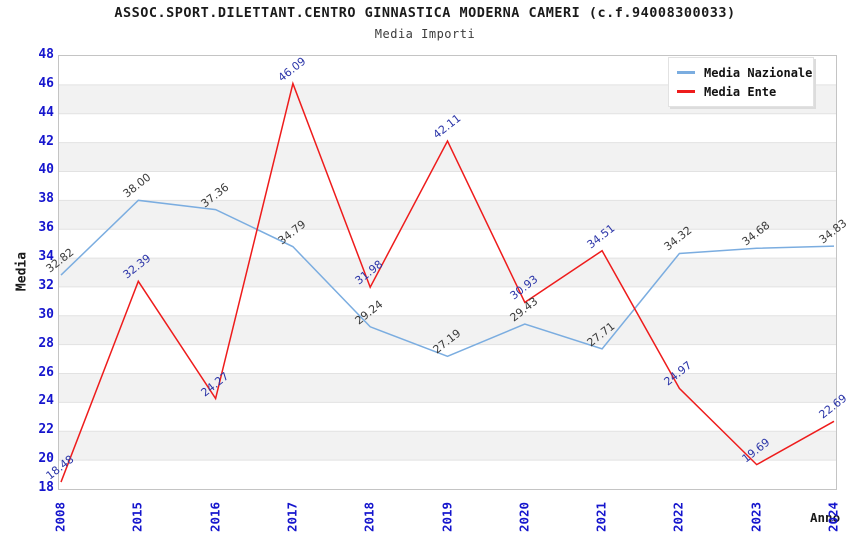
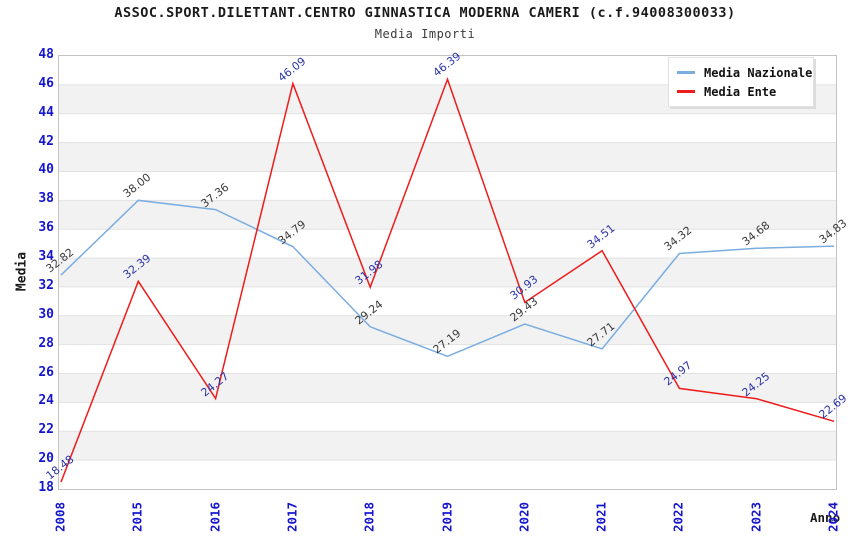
Media Ente/2019: 42.11 -> 46.39
Media Ente/2023: 19.69 -> 24.25
